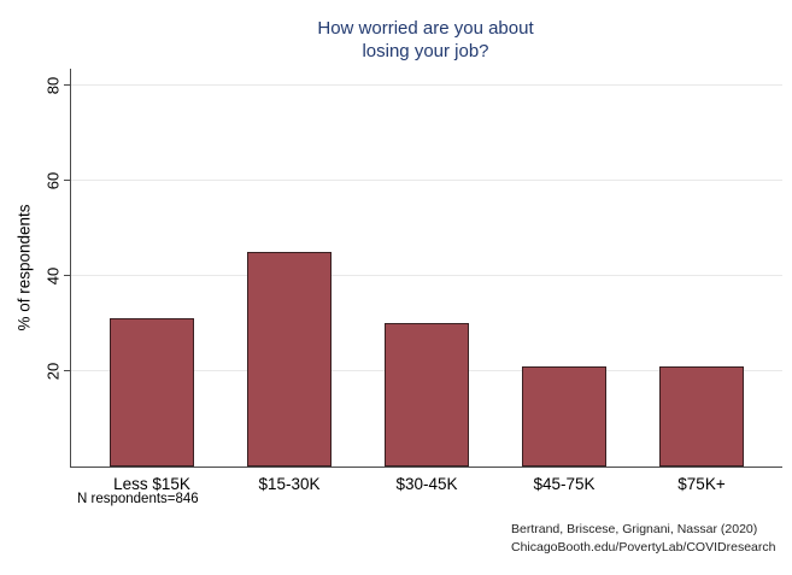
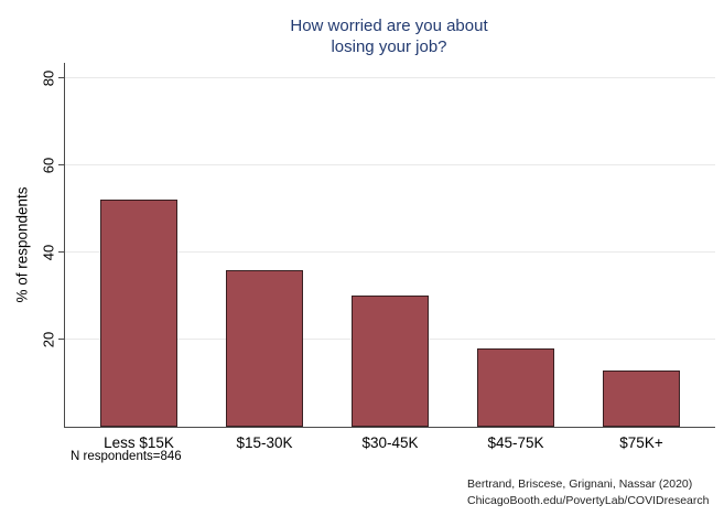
Less $15K: 31 -> 52
$15-30K: 45 -> 36
$45-75K: 21 -> 18
$75K+: 21 -> 13
